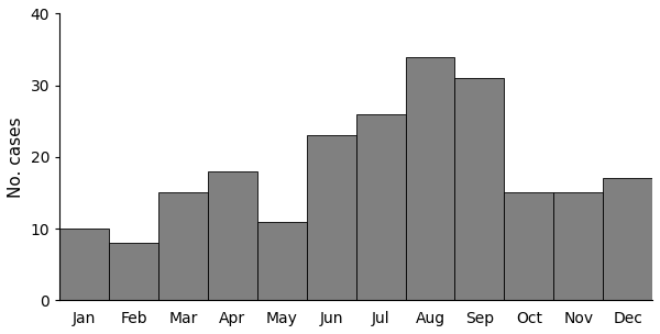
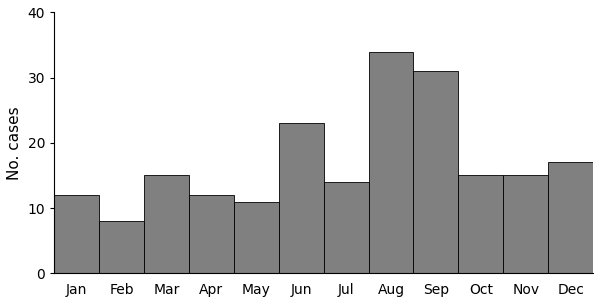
Jan: 10 -> 12
Apr: 18 -> 12
Jul: 26 -> 14
